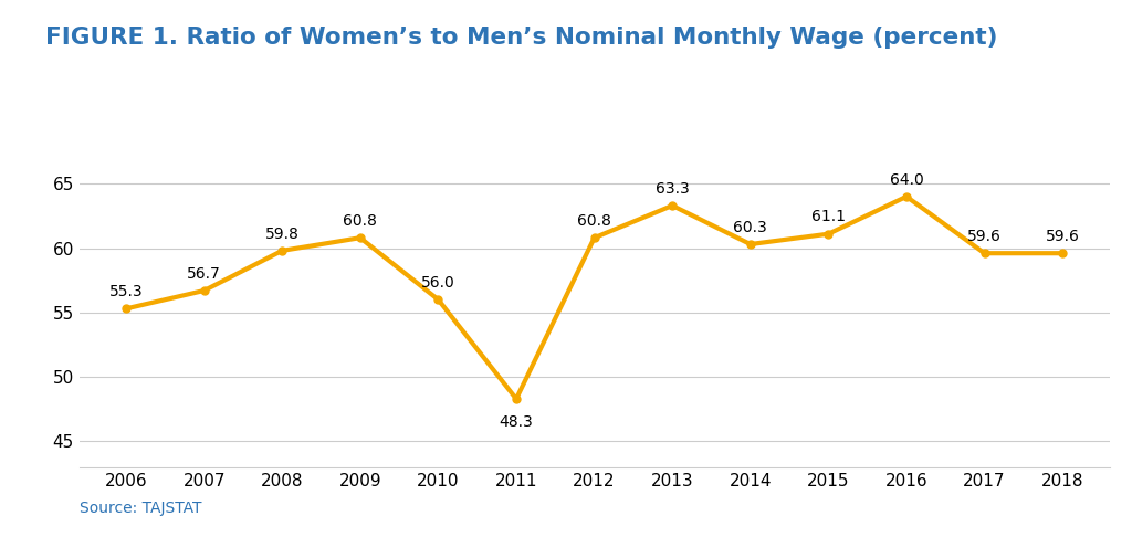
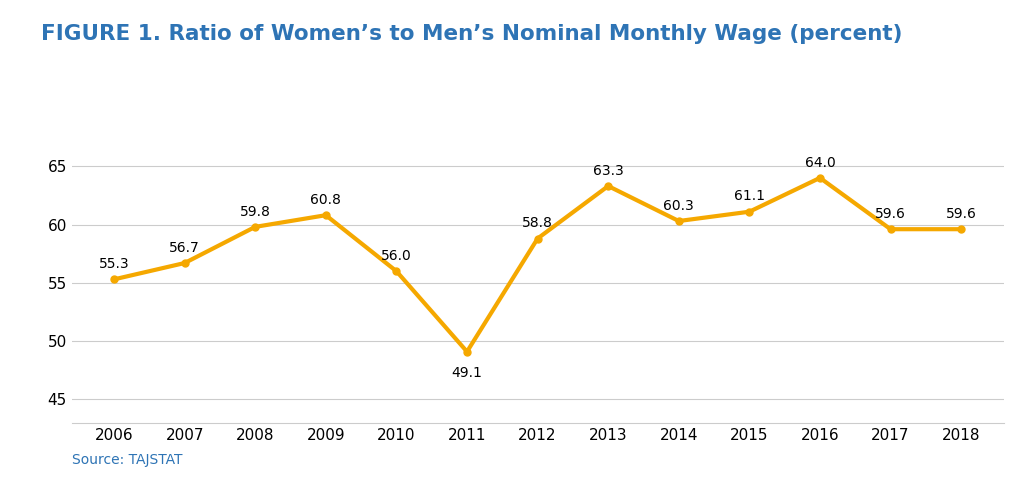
2011: 48.3 -> 49.1
2012: 60.8 -> 58.8
